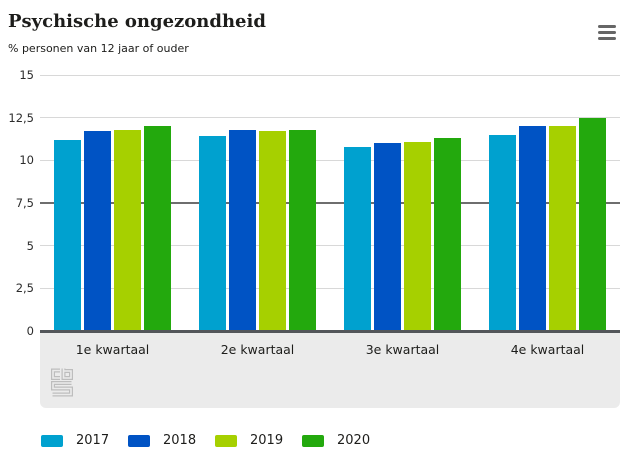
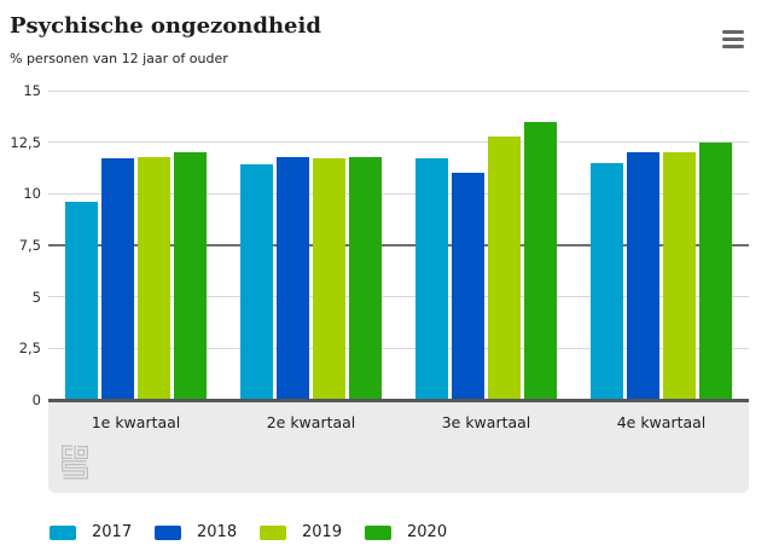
2017/1e kwartaal: 11,2 -> 9,6
2017/3e kwartaal: 10,8 -> 11,7
2019/3e kwartaal: 11,1 -> 12,8
2020/3e kwartaal: 11,3 -> 13,5
